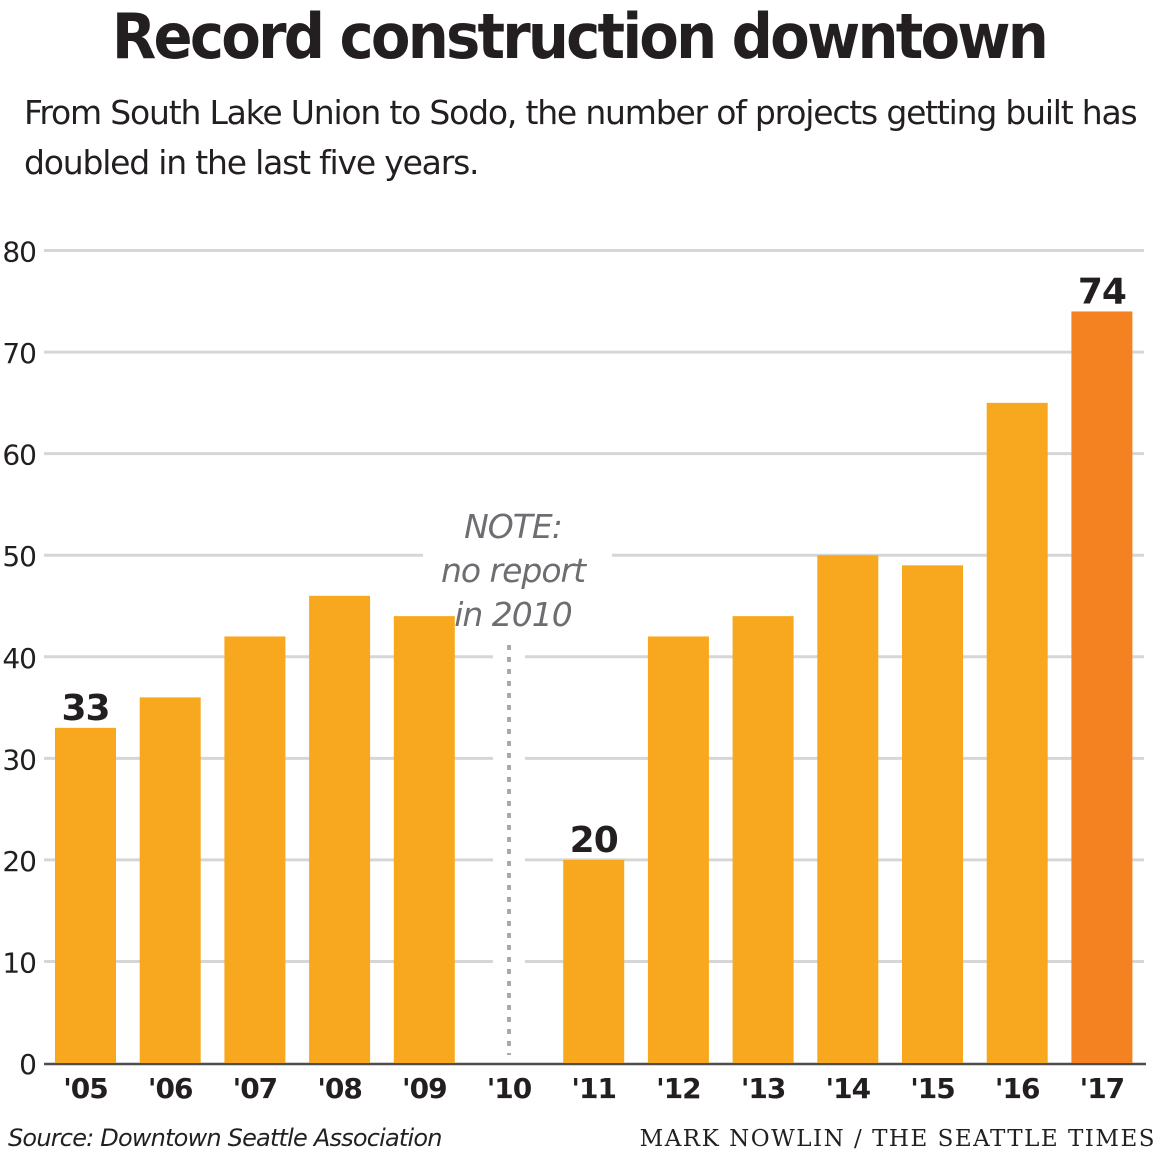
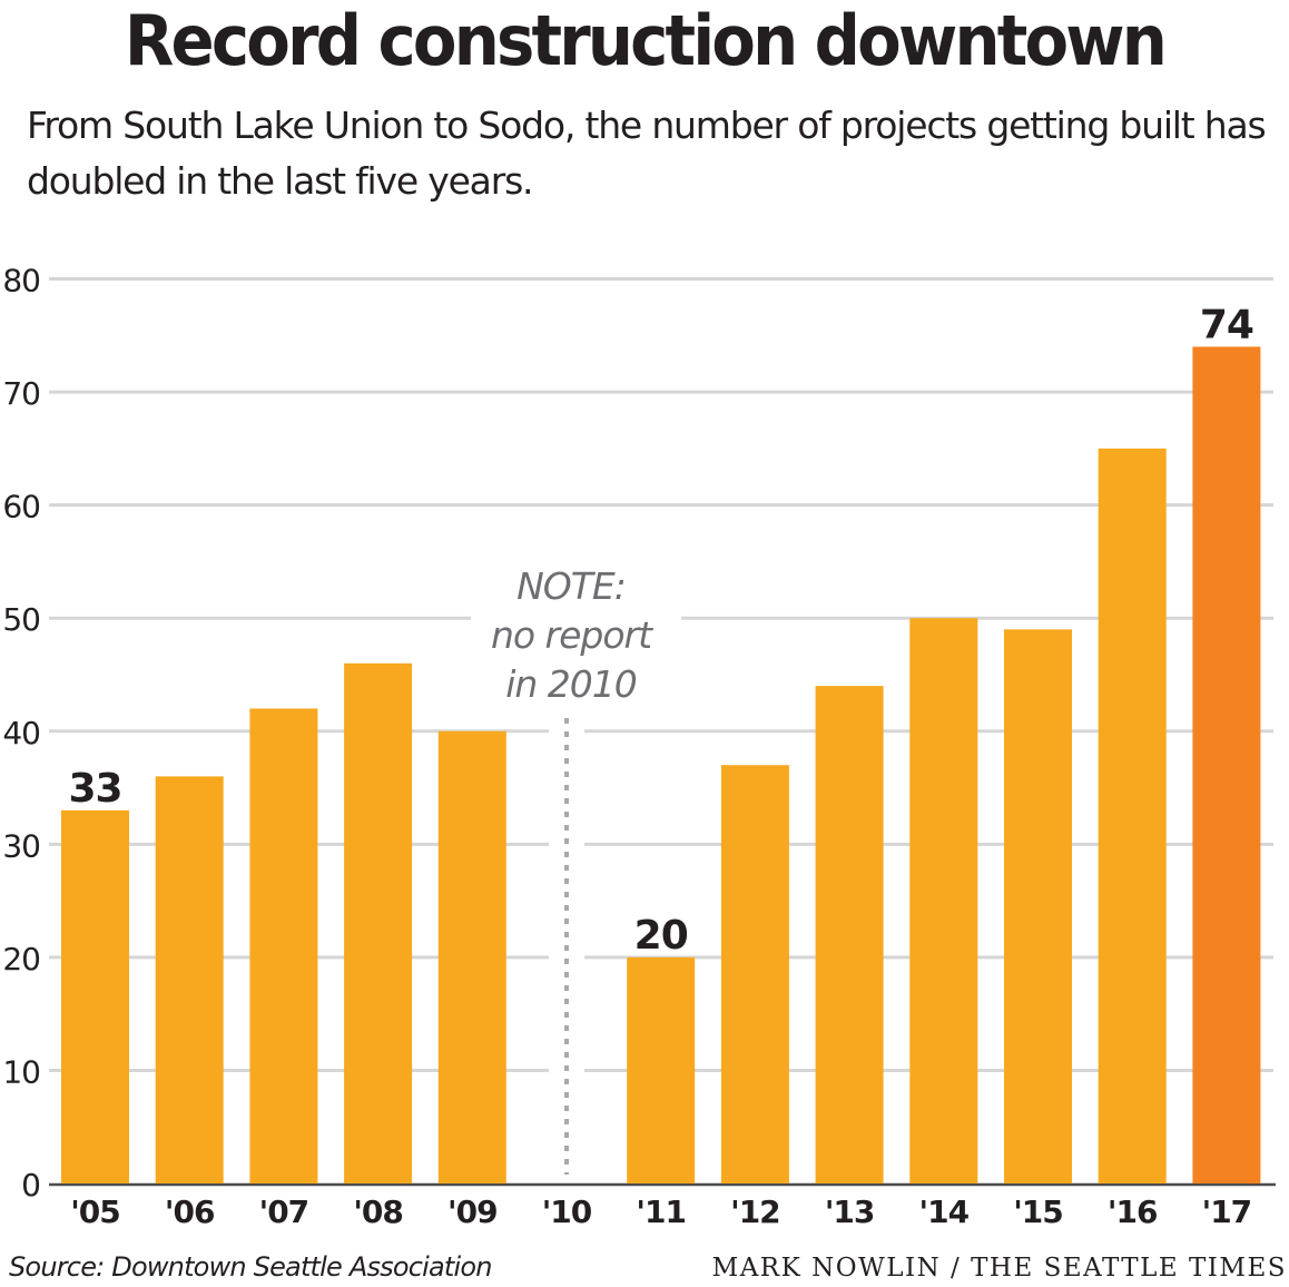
'09: 44 -> 40
'12: 42 -> 37
